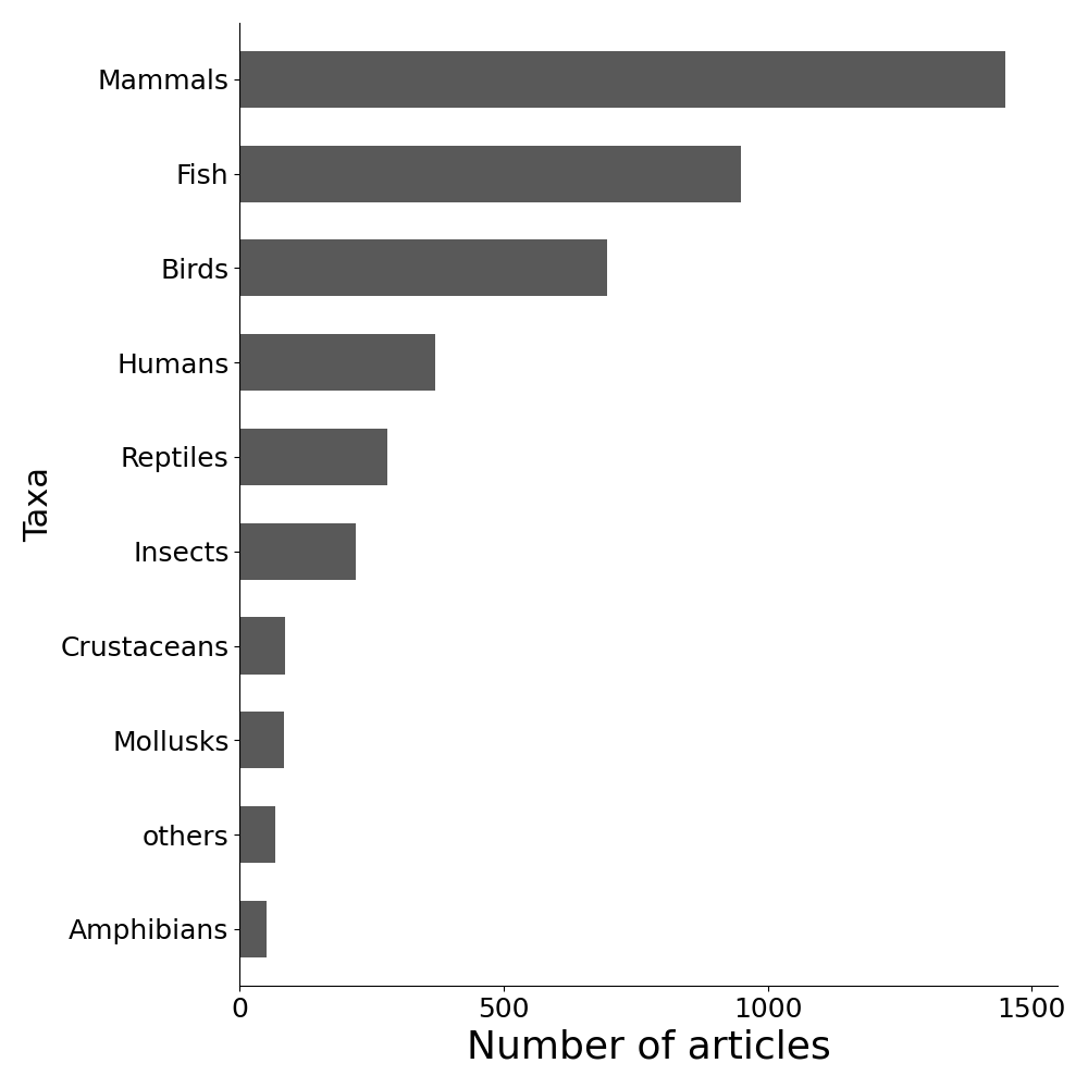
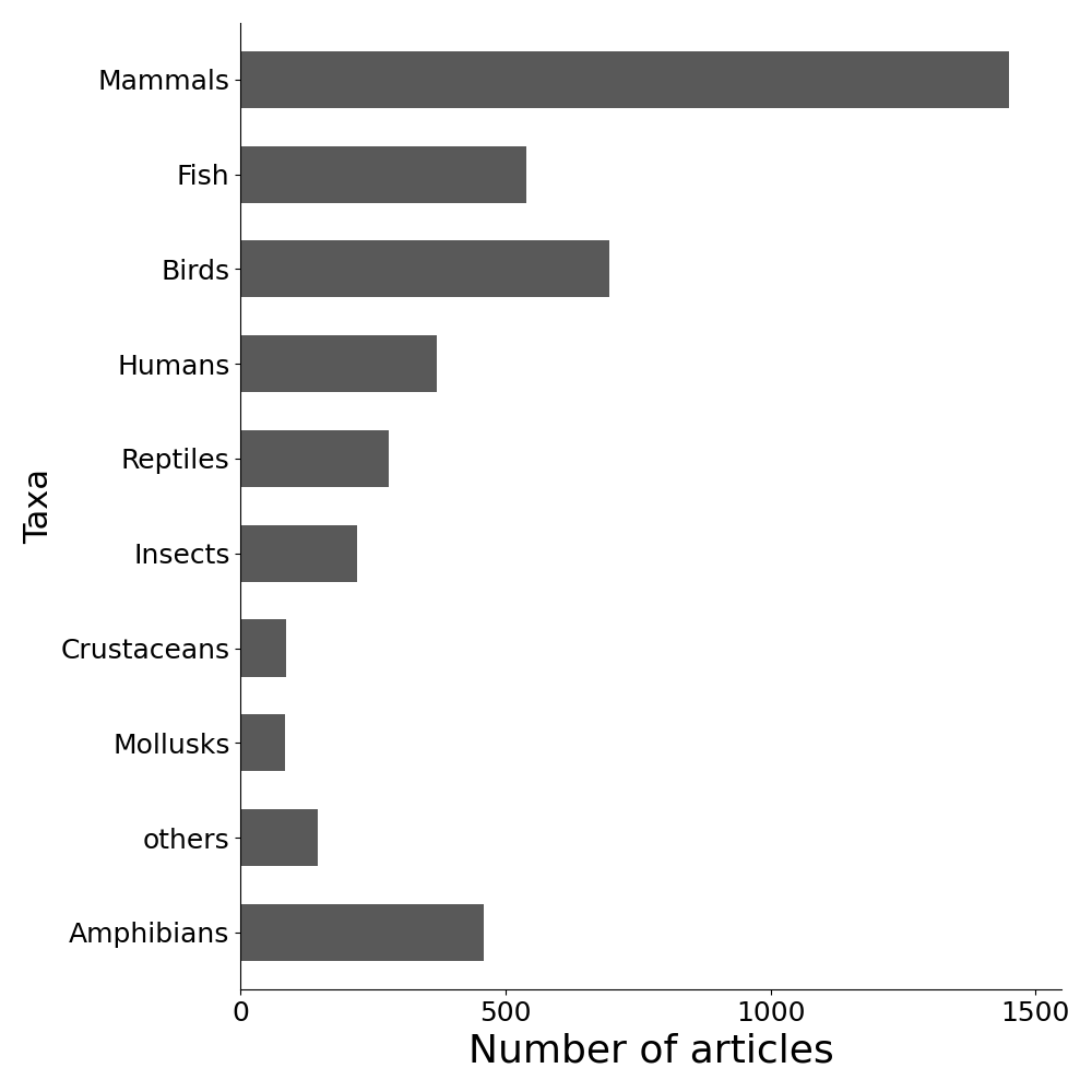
Fish: 950 -> 540
others: 68 -> 145
Amphibians: 52 -> 460
